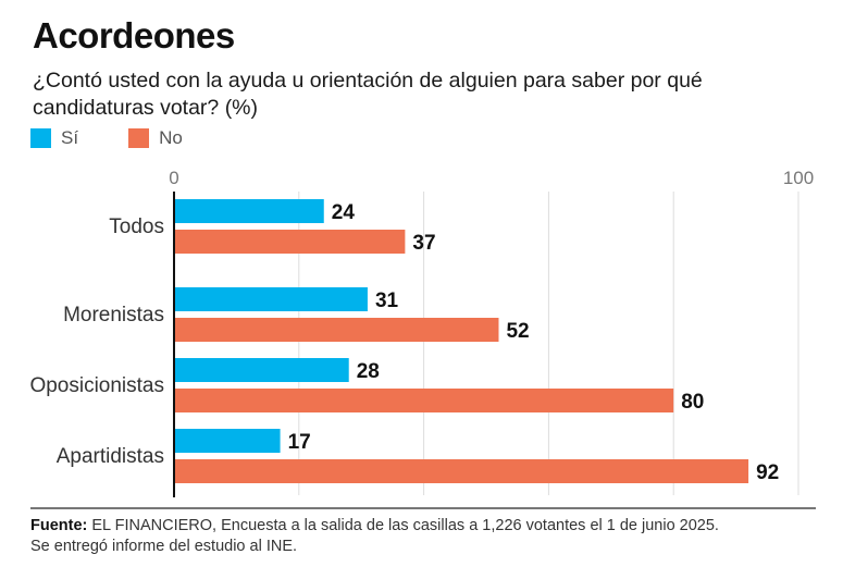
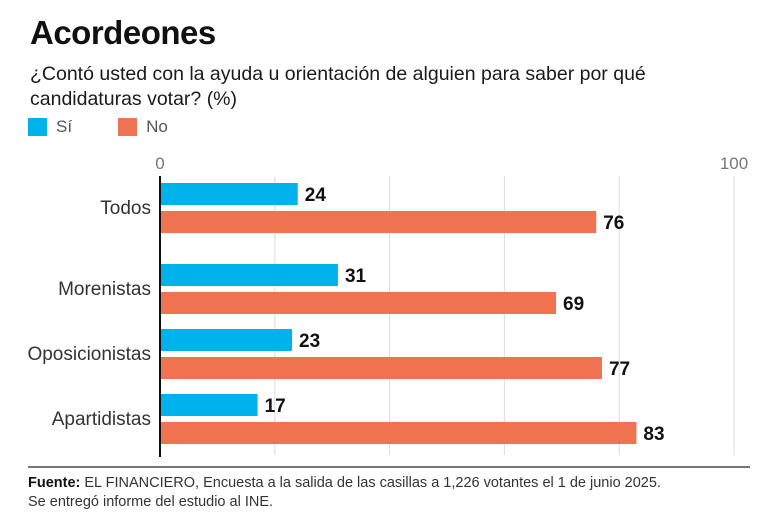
No/Todos: 37 -> 76
No/Morenistas: 52 -> 69
Sí/Oposicionistas: 28 -> 23
No/Oposicionistas: 80 -> 77
No/Apartidistas: 92 -> 83
